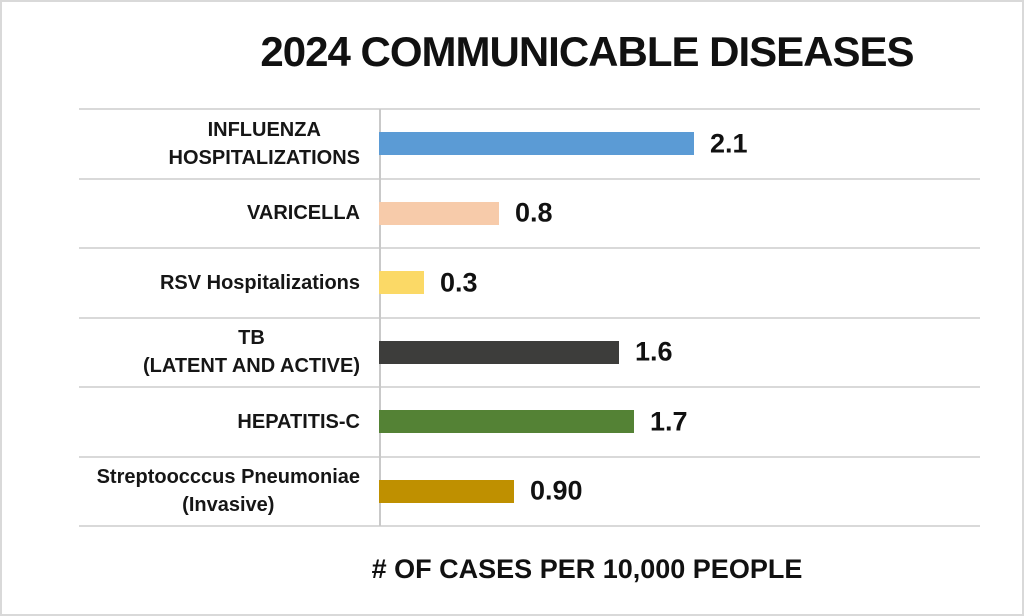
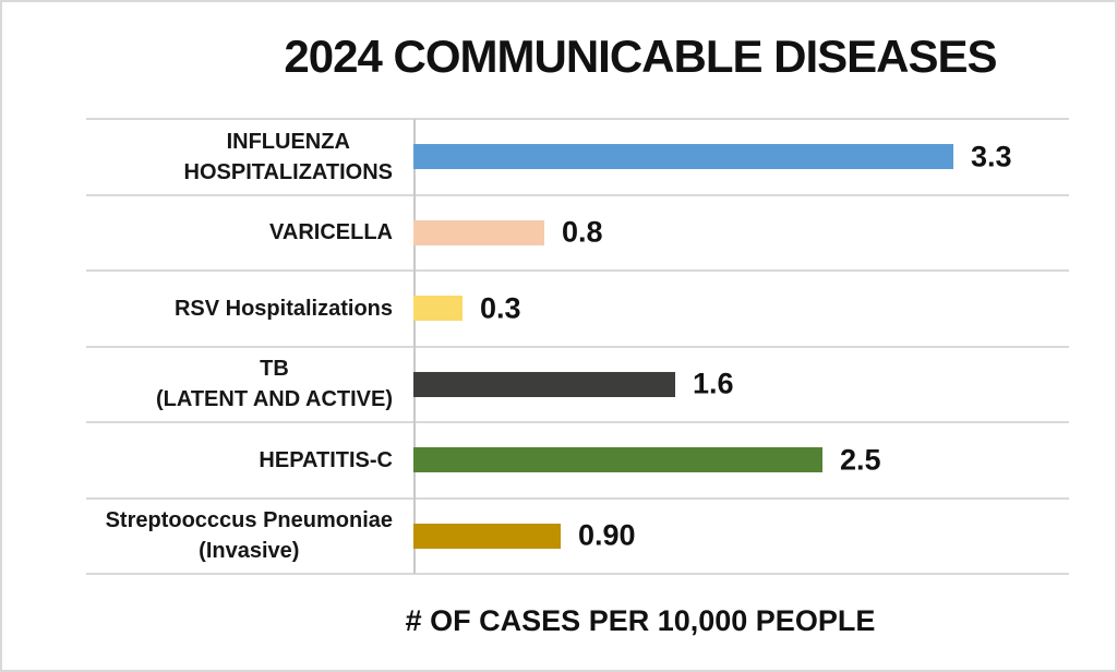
INFLUENZA HOSPITALIZATIONS: 2.1 -> 3.3
HEPATITIS-C: 1.7 -> 2.5
